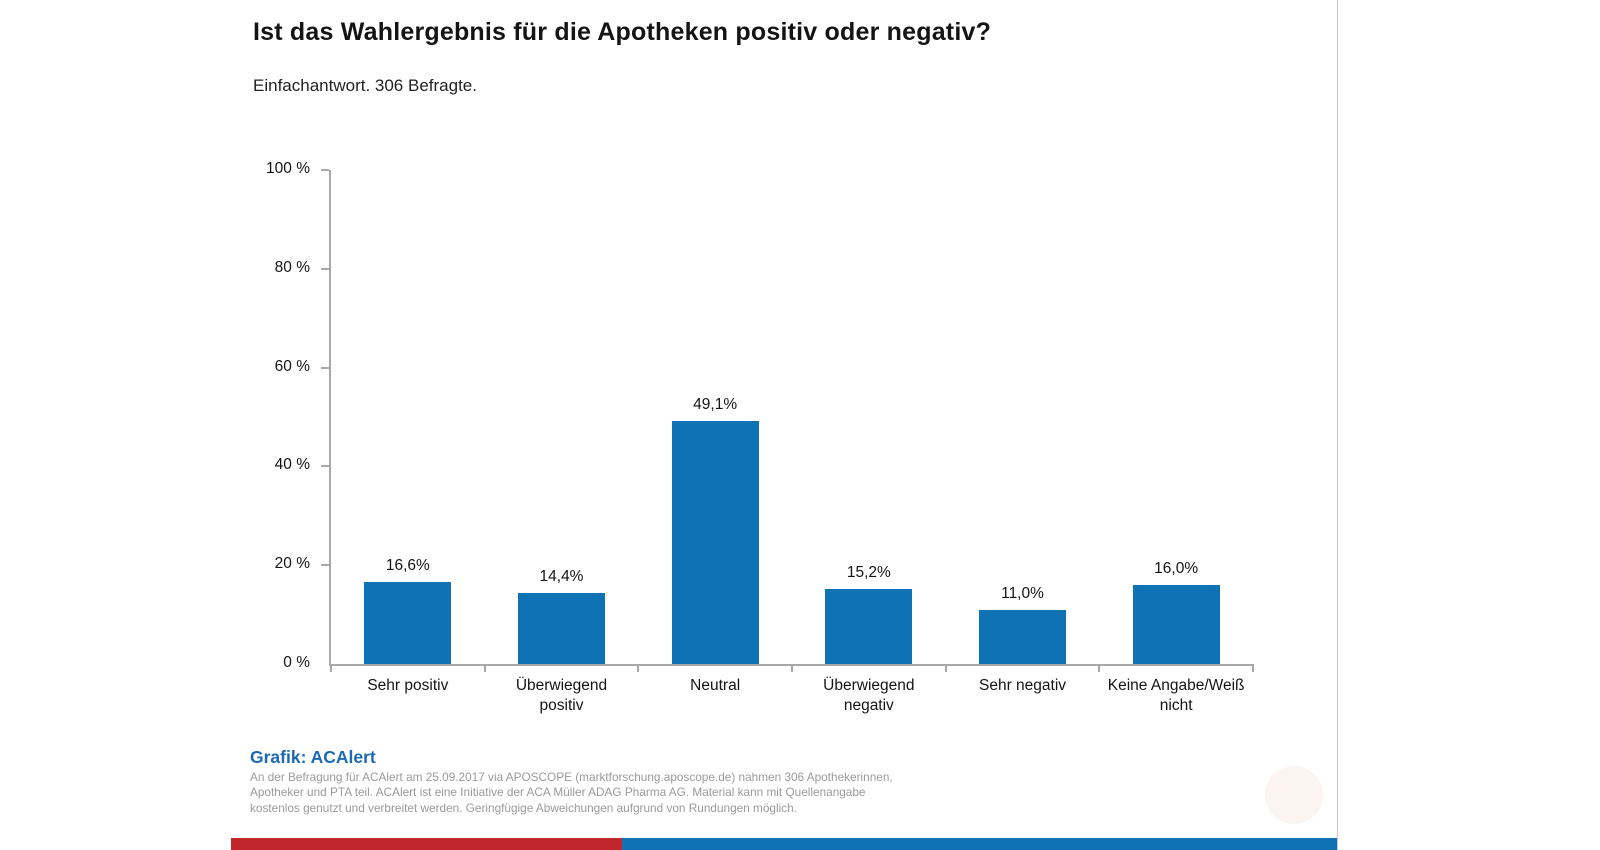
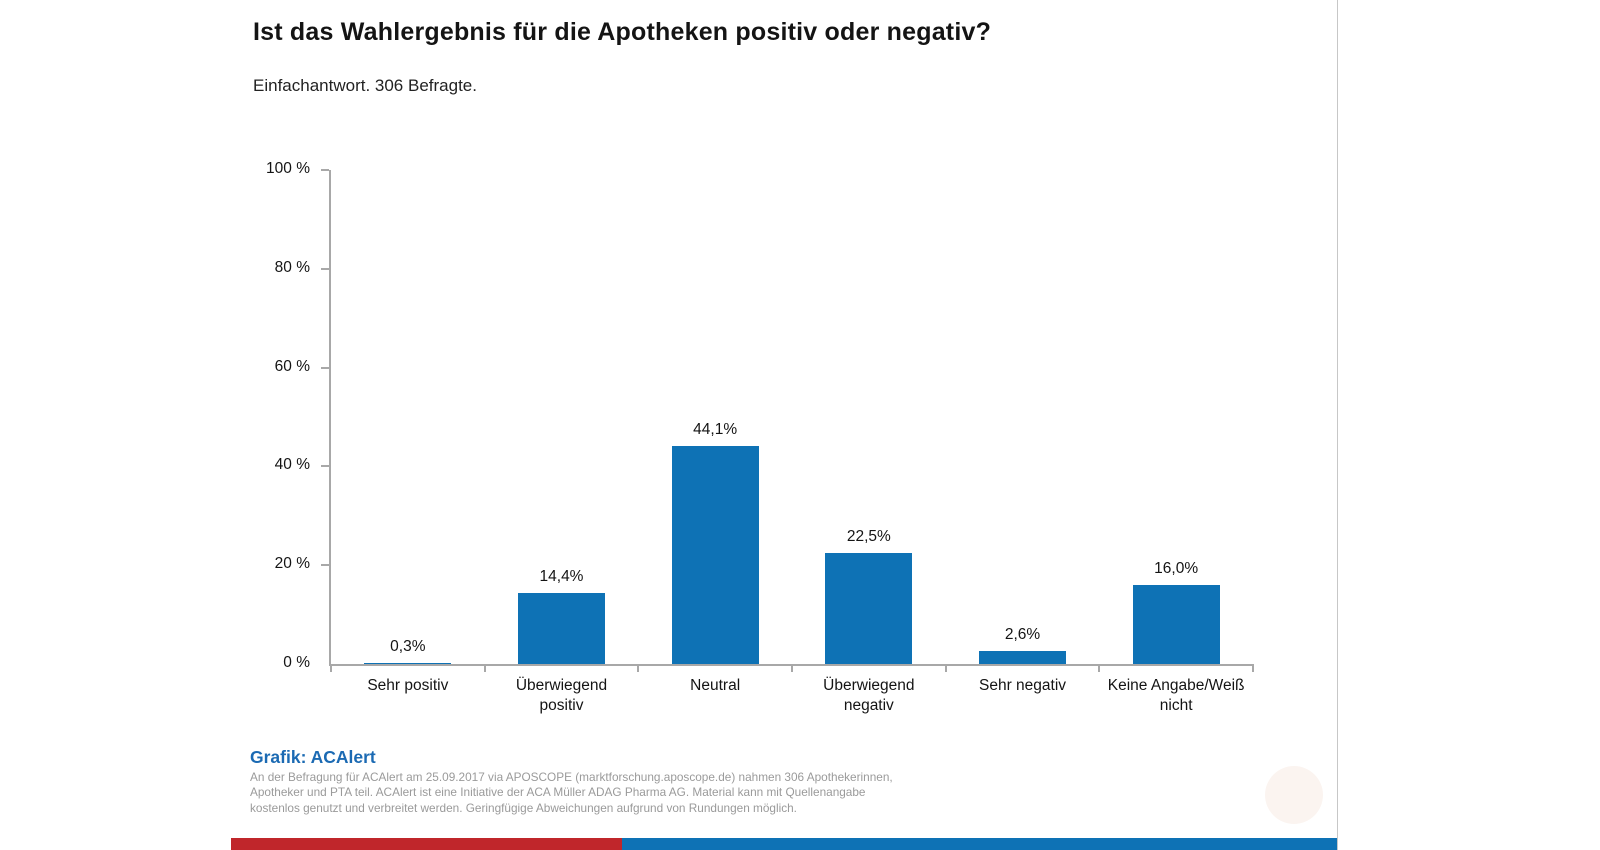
Sehr positiv: 16,6% -> 0,3%
Neutral: 49,1% -> 44,1%
Überwiegend negativ: 15,2% -> 22,5%
Sehr negativ: 11,0% -> 2,6%
